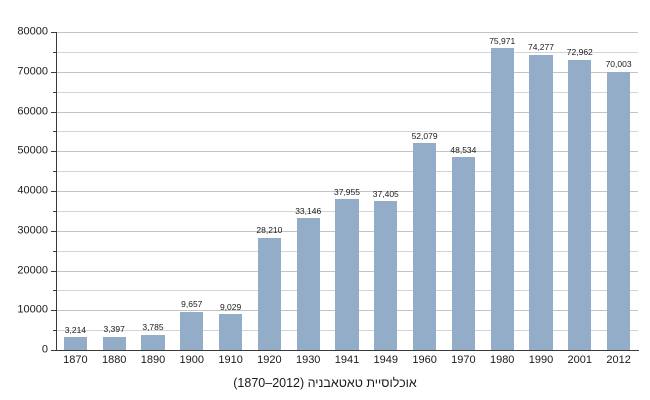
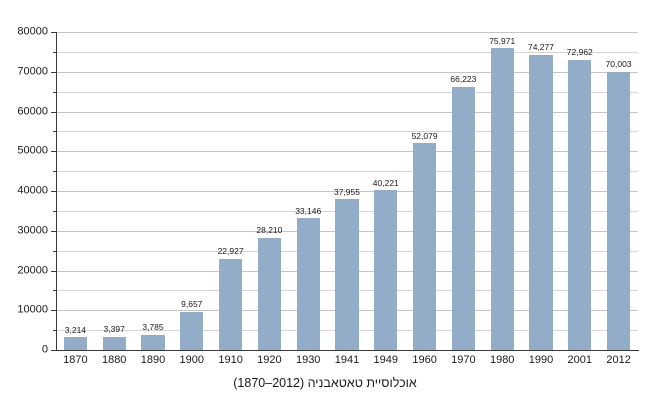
1910: 9,029 -> 22,927
1949: 37,405 -> 40,221
1970: 48,534 -> 66,223
